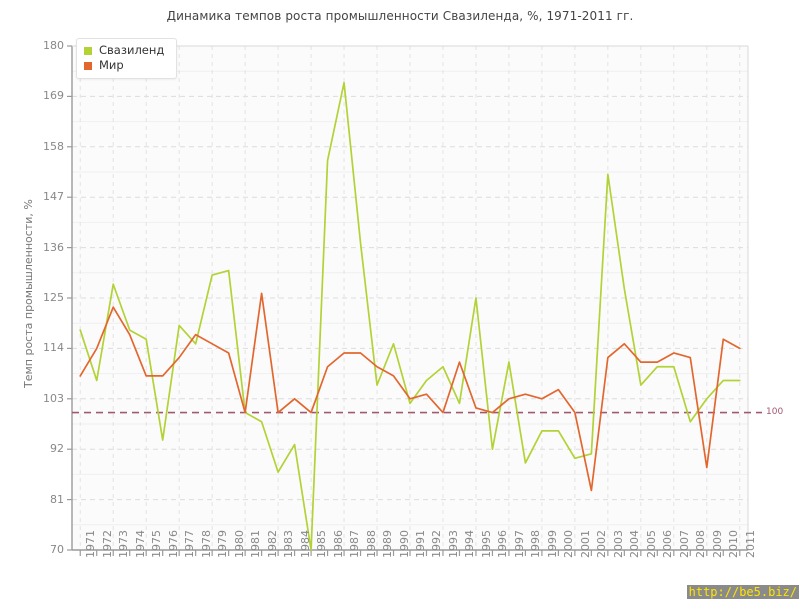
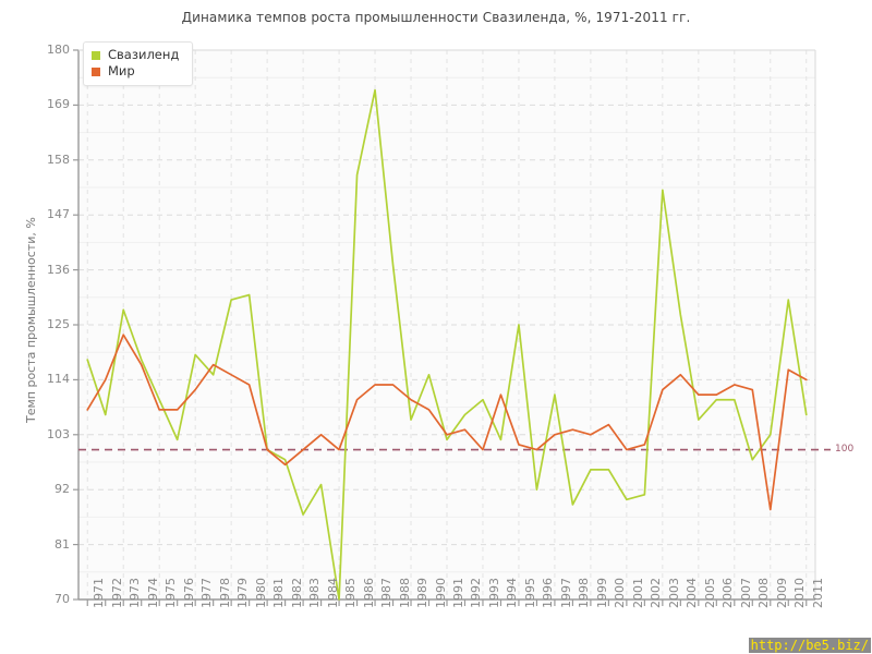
Свазиленд/1975: 116 -> 110
Свазиленд/1976: 94 -> 102
Мир/1982: 126 -> 97
Мир/2002: 83 -> 101
Свазиленд/2010: 107 -> 130
